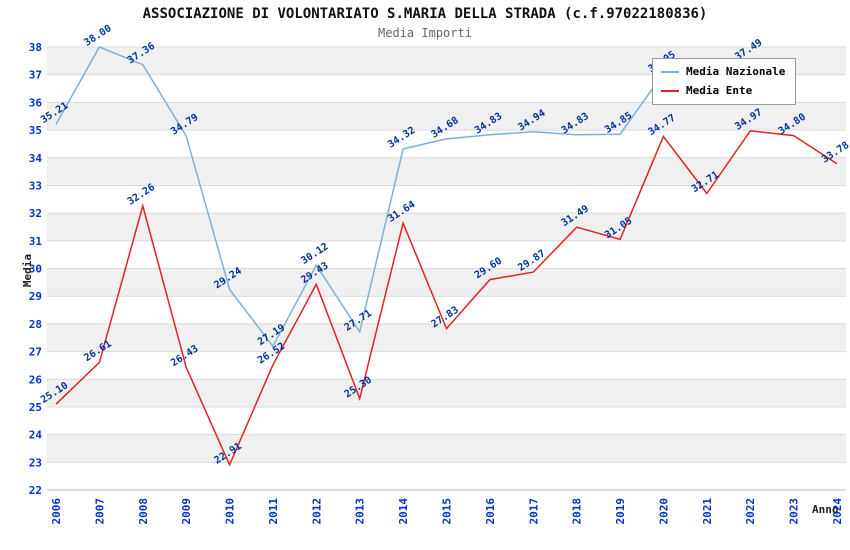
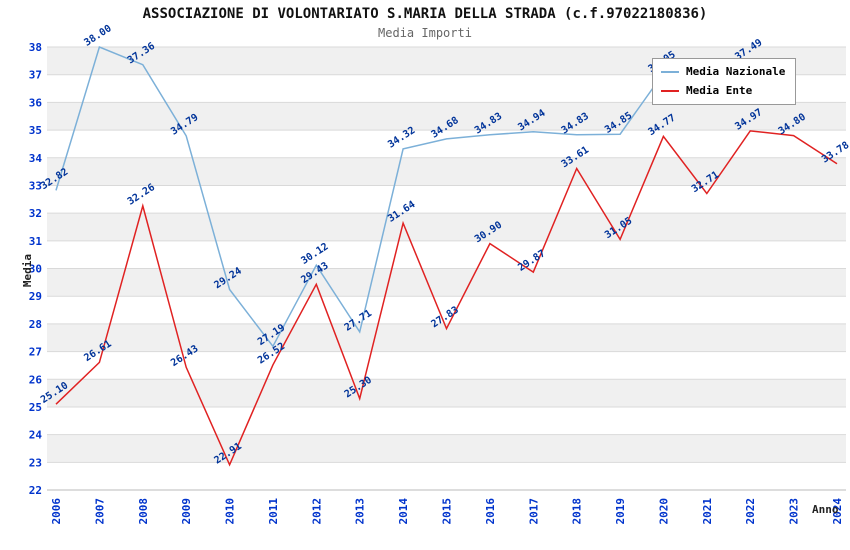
Media Nazionale/2006: 35.21 -> 32.82
Media Ente/2016: 29.60 -> 30.90
Media Ente/2018: 31.49 -> 33.61
